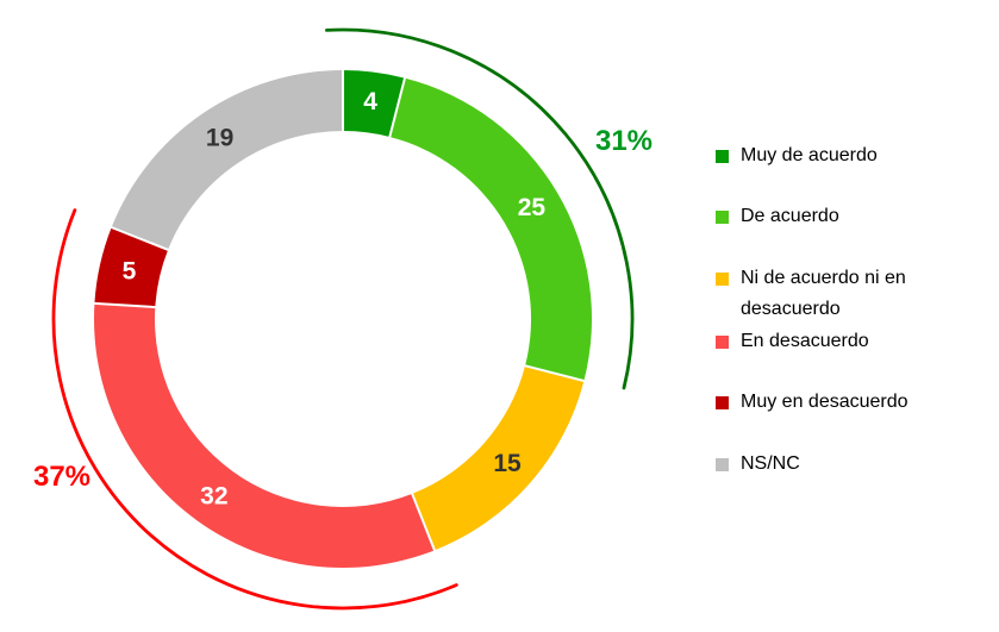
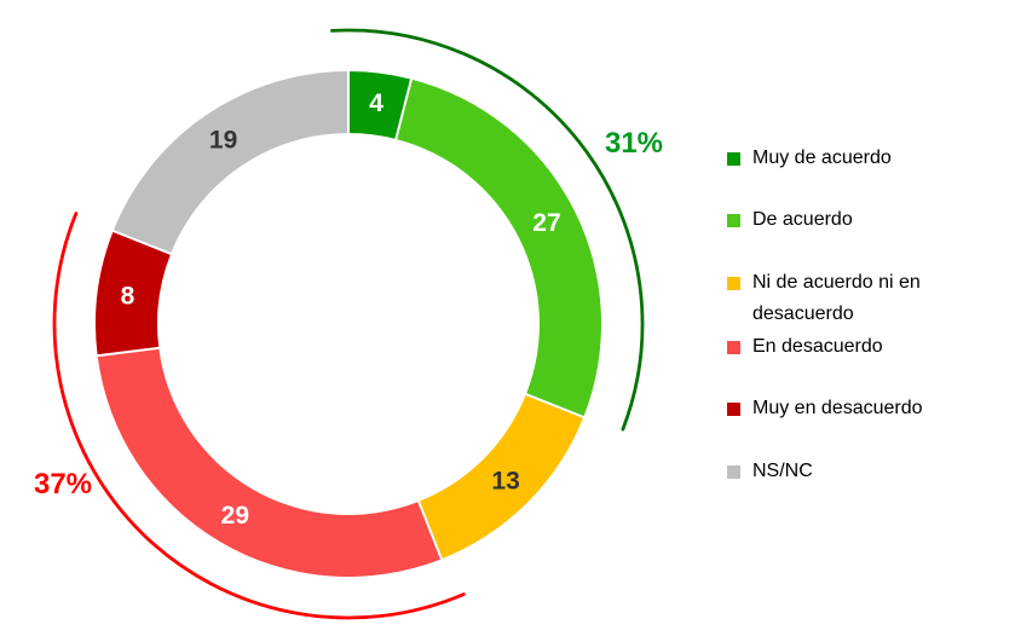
De acuerdo: 25 -> 27
Ni de acuerdo ni en desacuerdo: 15 -> 13
En desacuerdo: 32 -> 29
Muy en desacuerdo: 5 -> 8
